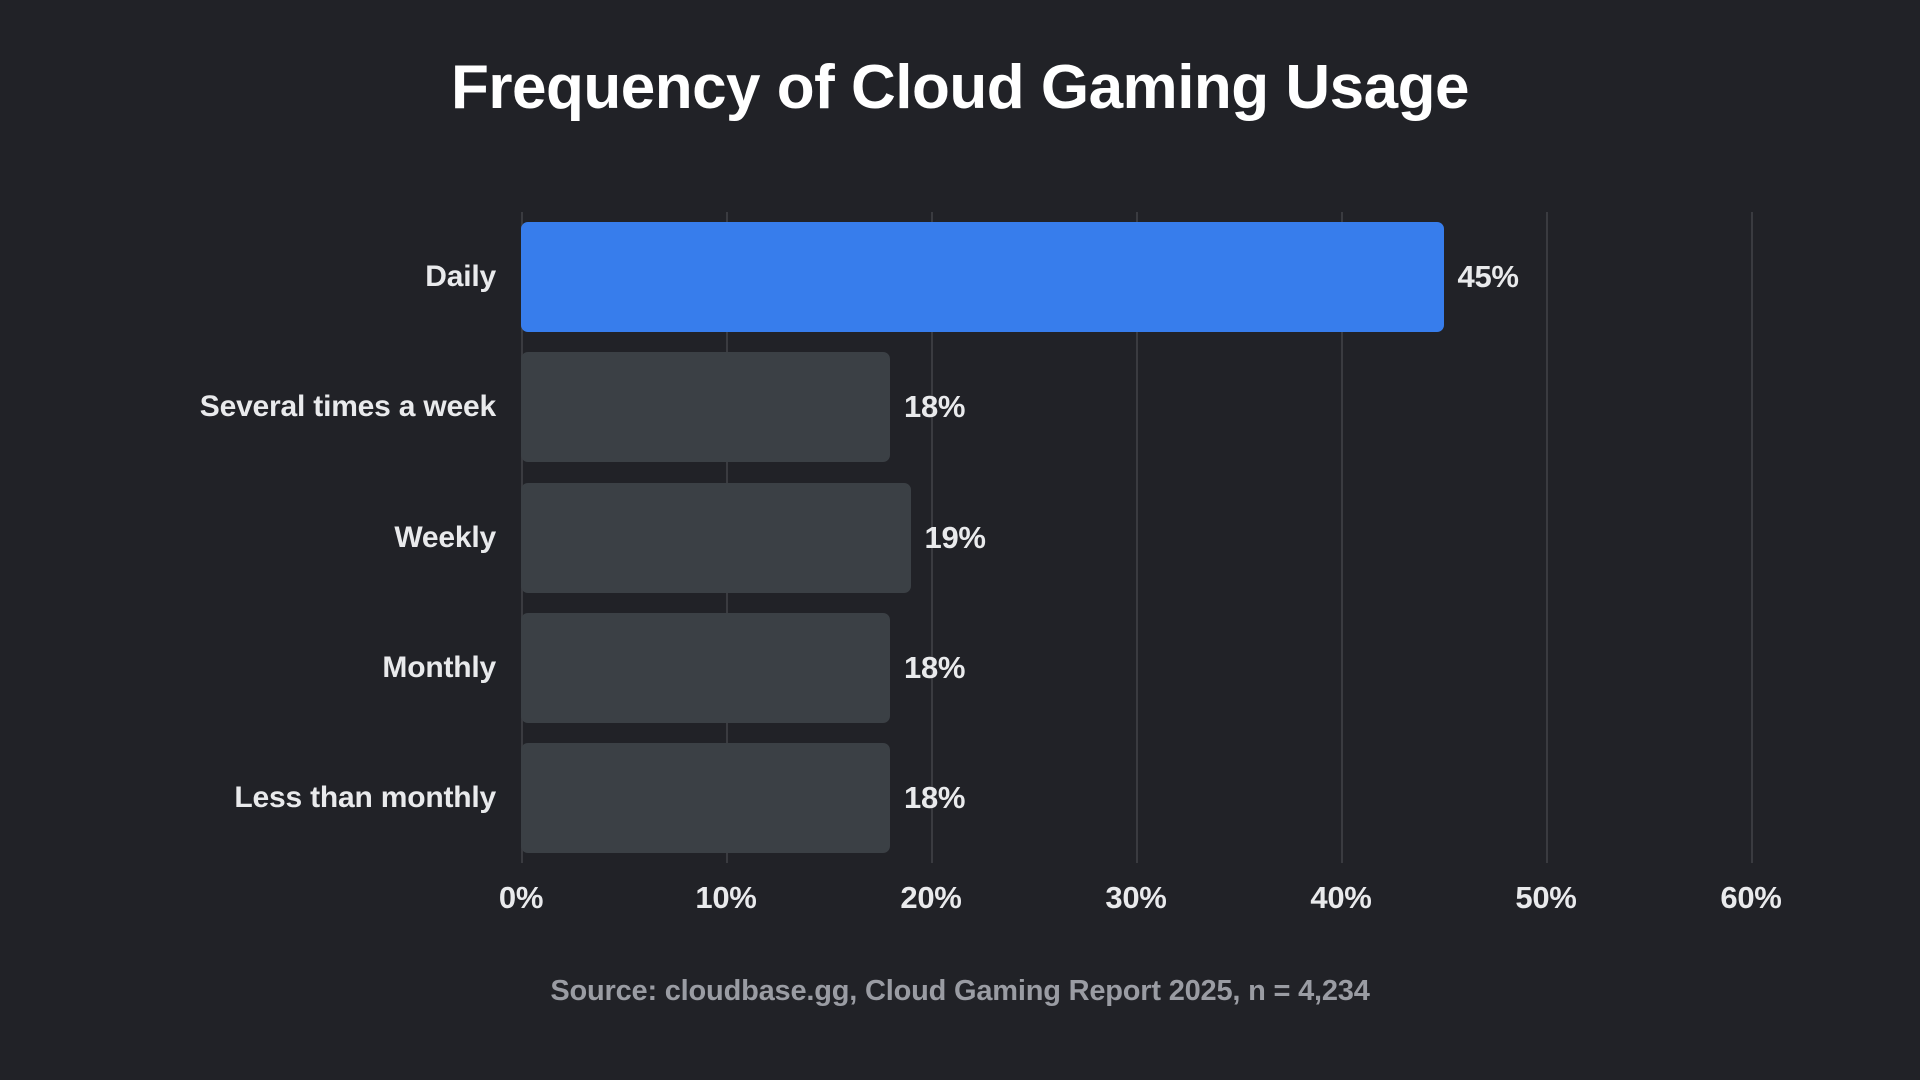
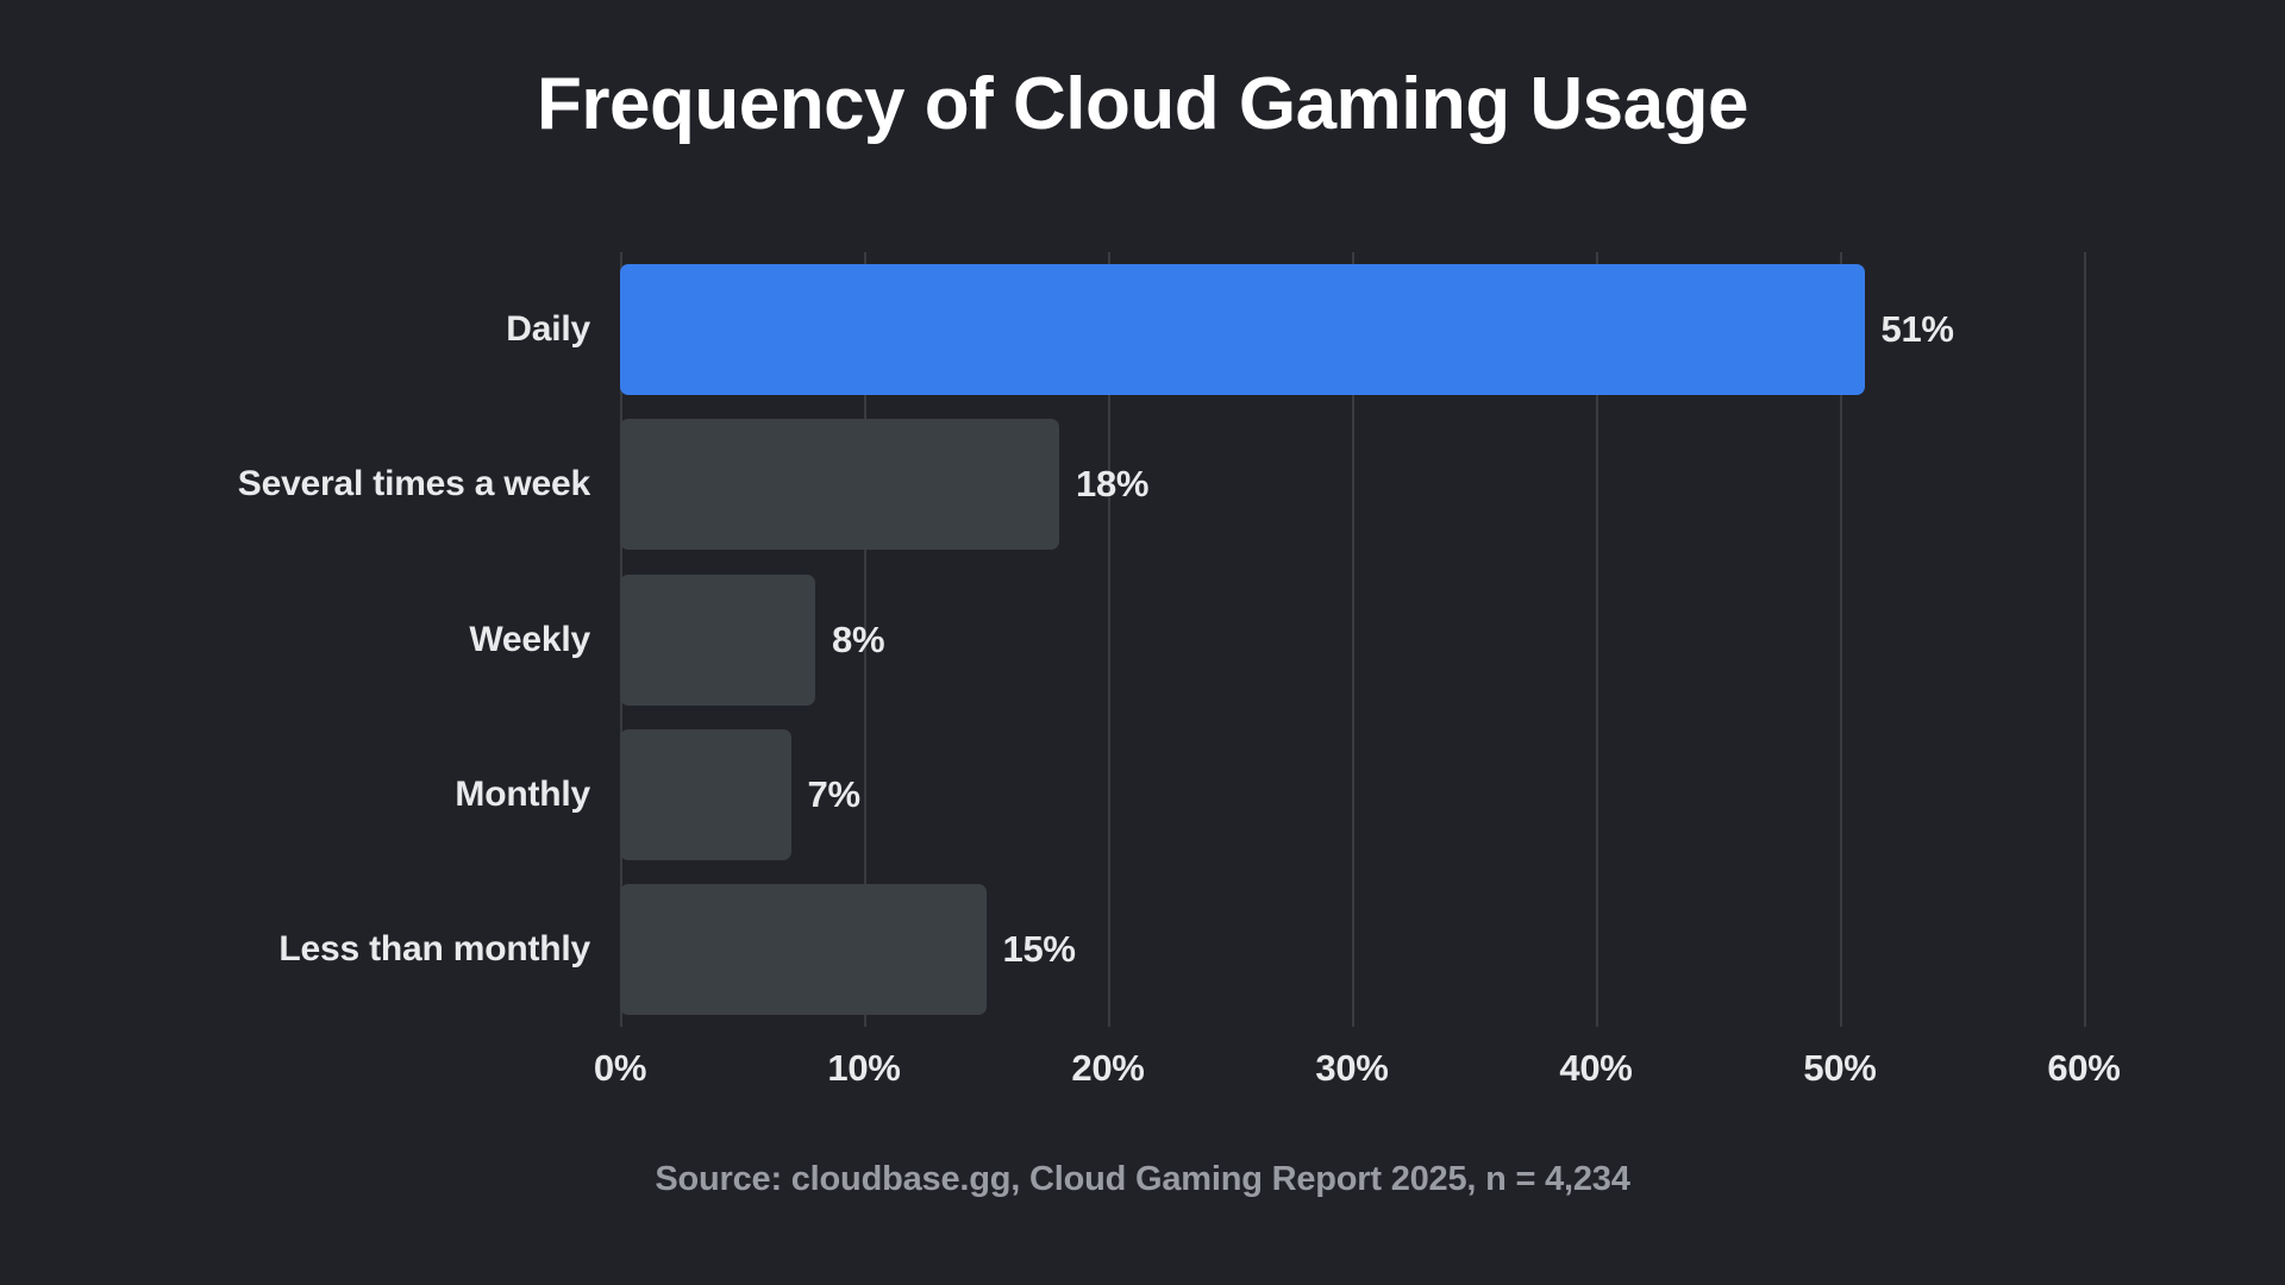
Daily: 45% -> 51%
Weekly: 19% -> 8%
Monthly: 18% -> 7%
Less than monthly: 18% -> 15%
